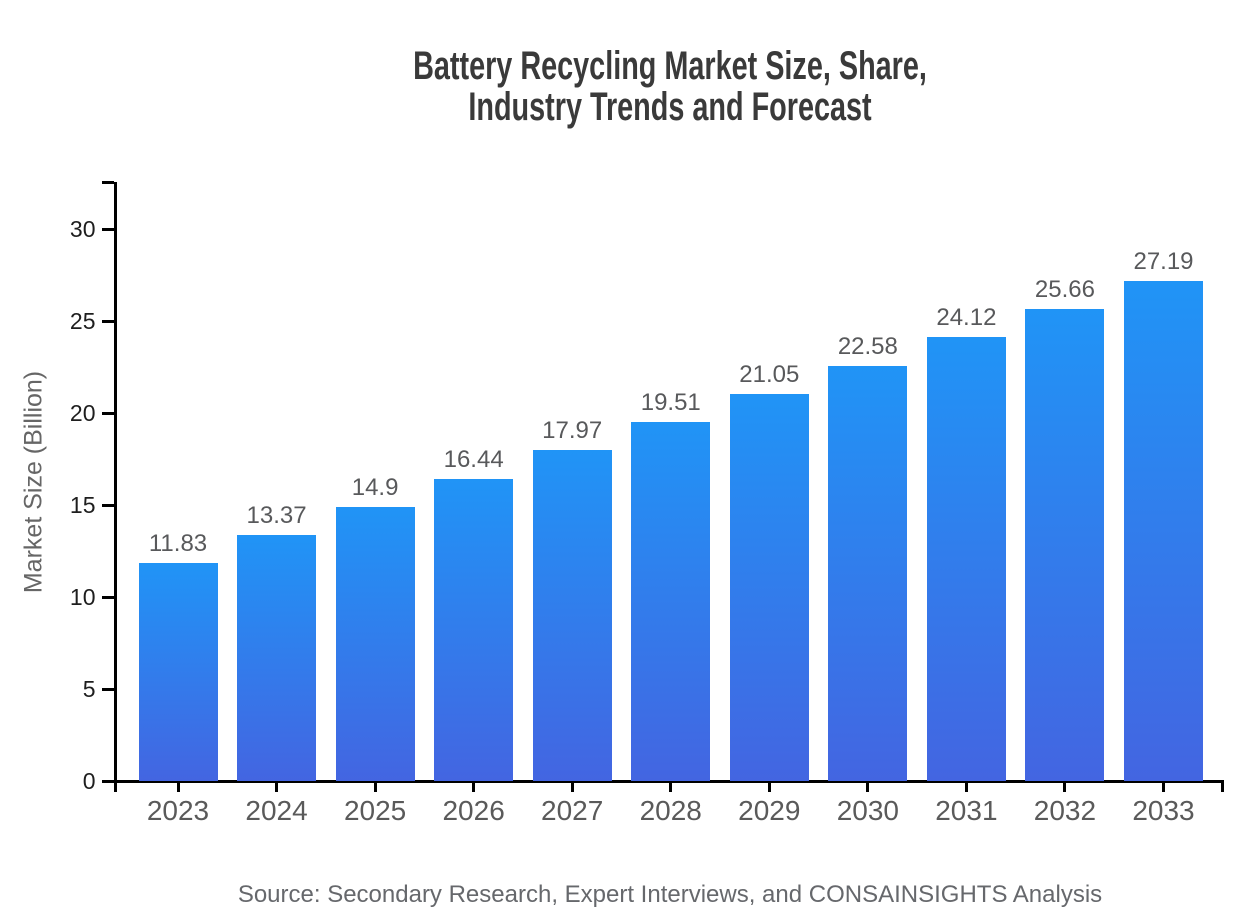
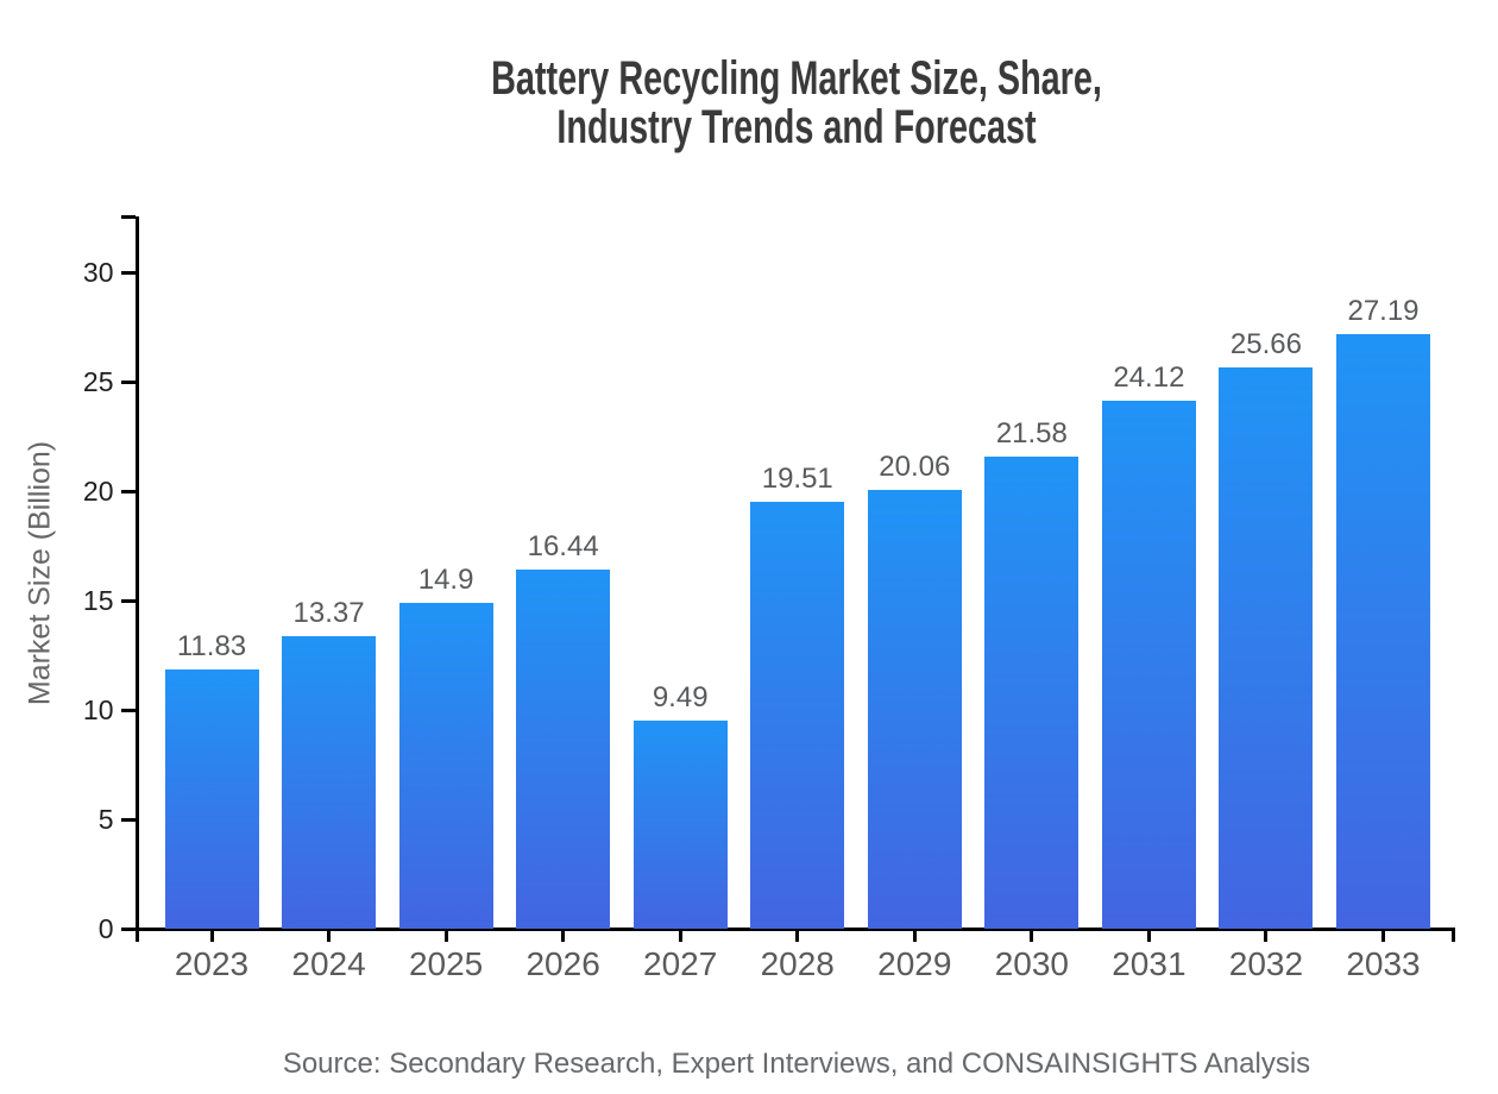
2027: 17.97 -> 9.49
2029: 21.05 -> 20.06
2030: 22.58 -> 21.58
